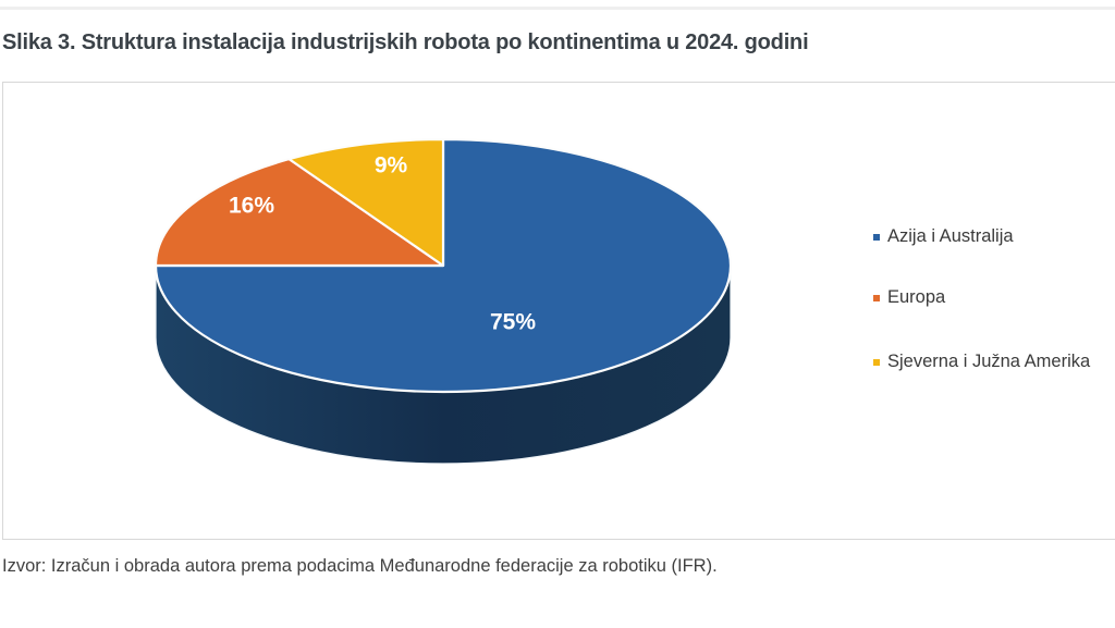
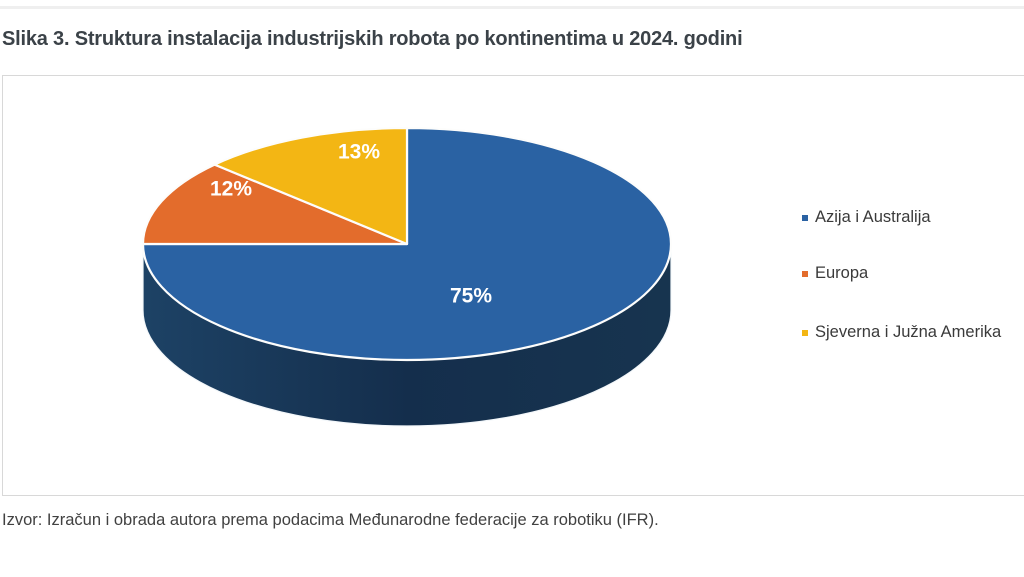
Europa: 16% -> 12%
Sjeverna i Južna Amerika: 9% -> 13%
